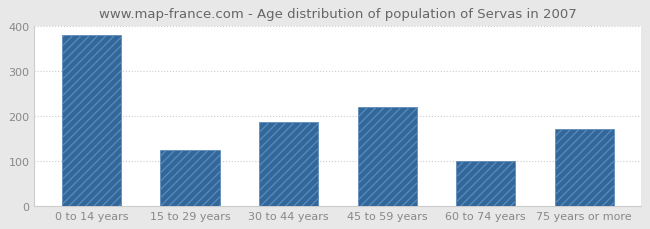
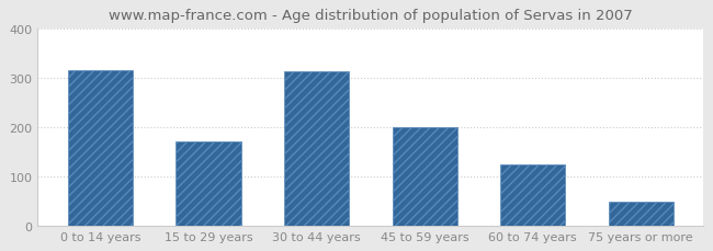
0 to 14 years: 380 -> 315
15 to 29 years: 125 -> 170
30 to 44 years: 185 -> 312
45 to 59 years: 220 -> 199
60 to 74 years: 100 -> 124
75 years or more: 170 -> 49
